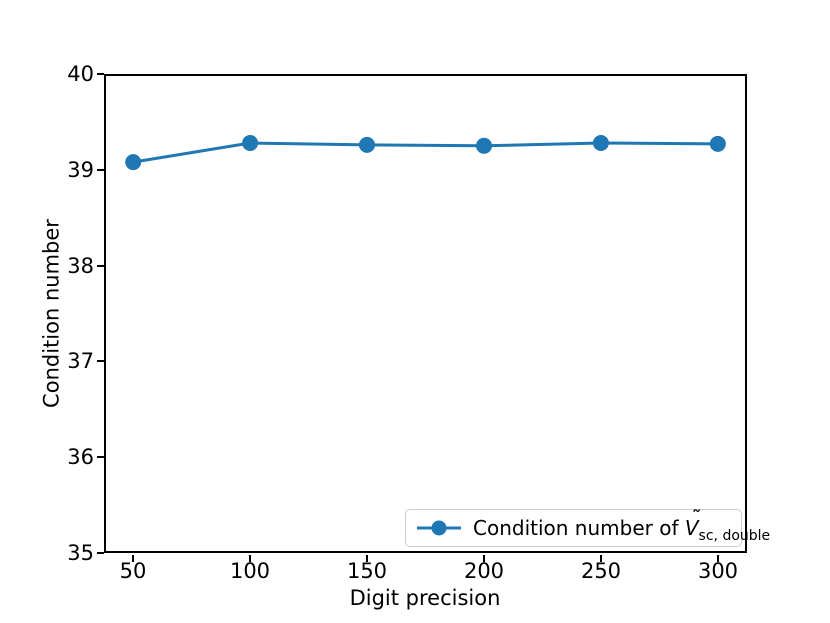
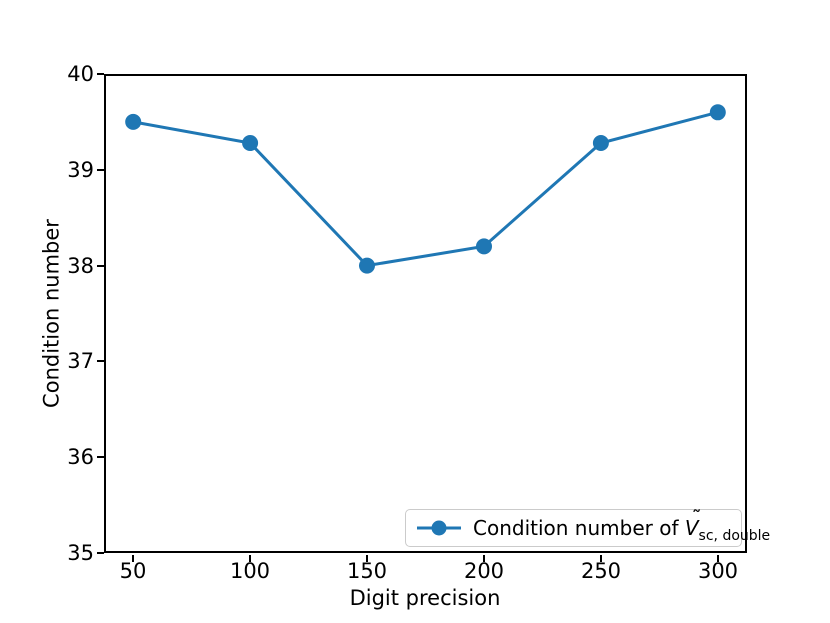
50: 39.1 -> 39.5
150: 39.3 -> 38.0
200: 39.2 -> 38.2
300: 39.3 -> 39.6
